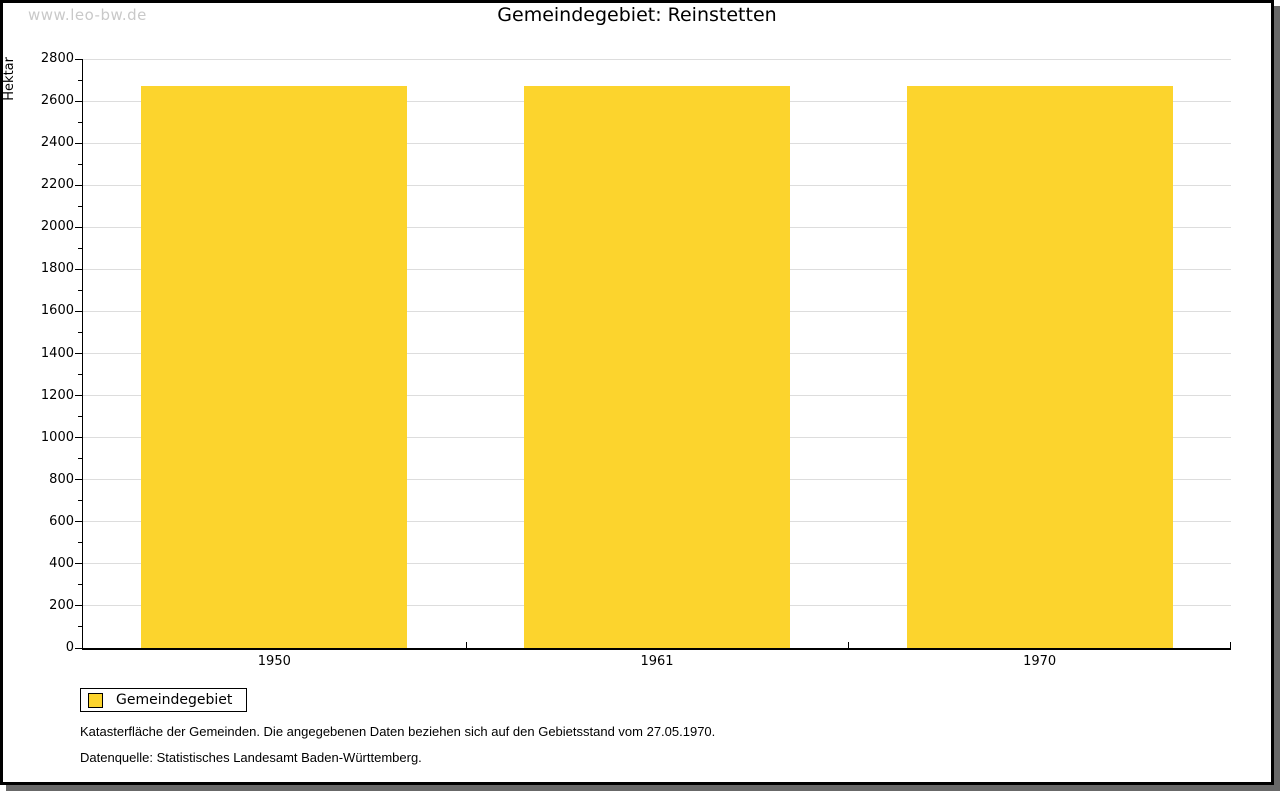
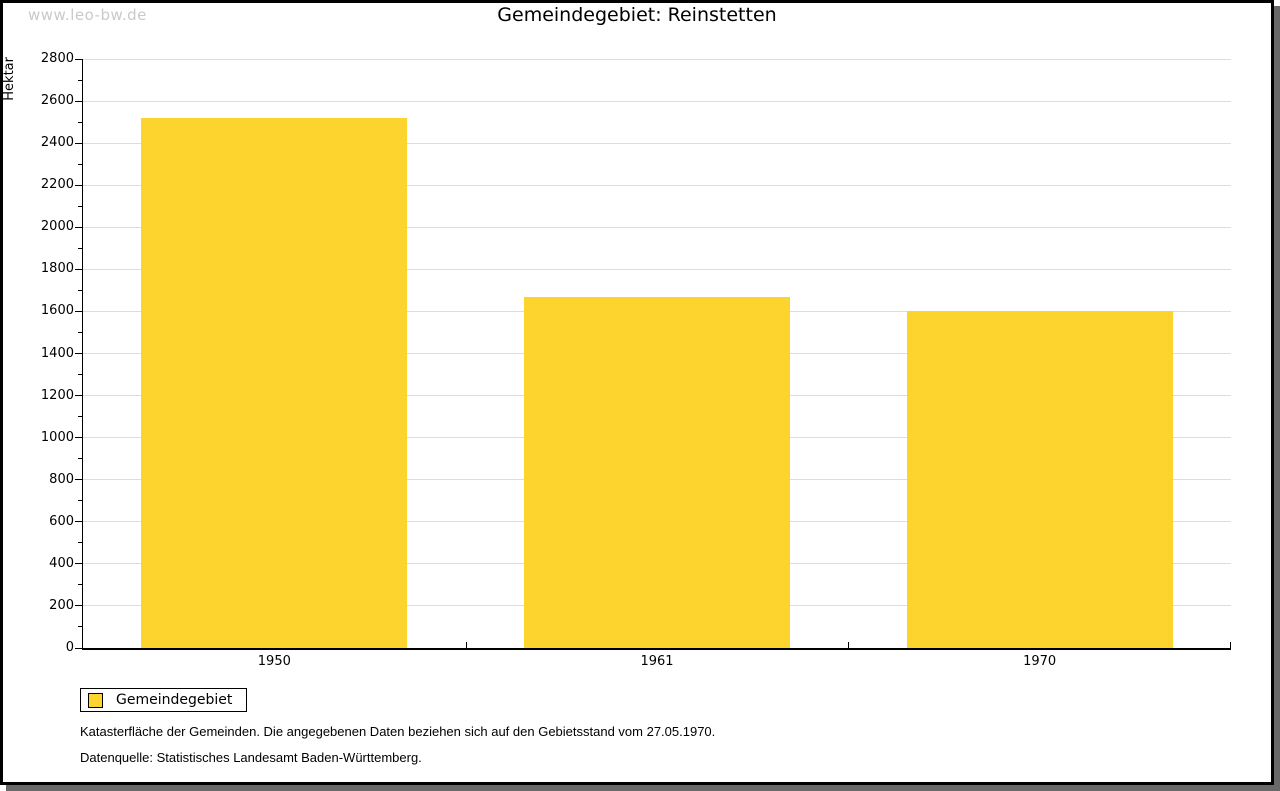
1950: 2670 -> 2520
1961: 2670 -> 1670
1970: 2670 -> 1600
